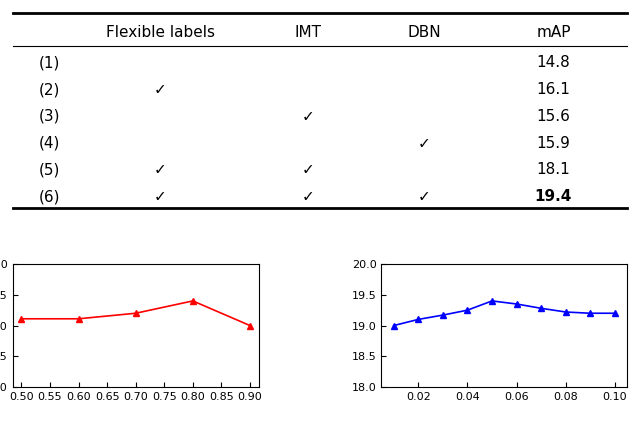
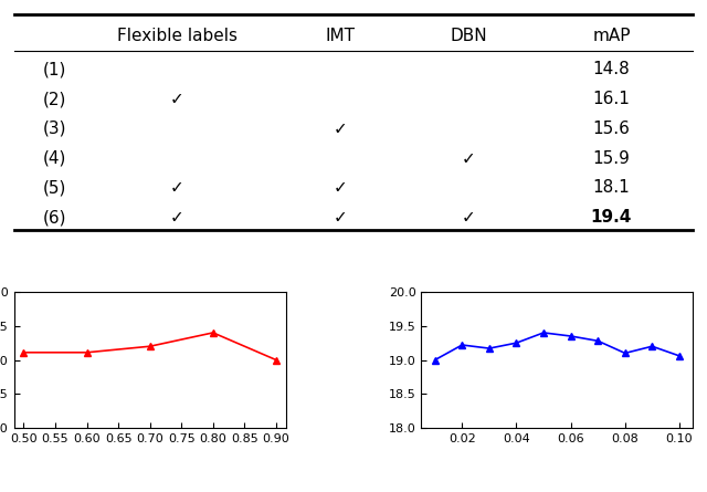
0.02: 19.10 -> 19.22
0.08: 19.22 -> 19.10
0.10: 19.20 -> 19.06
